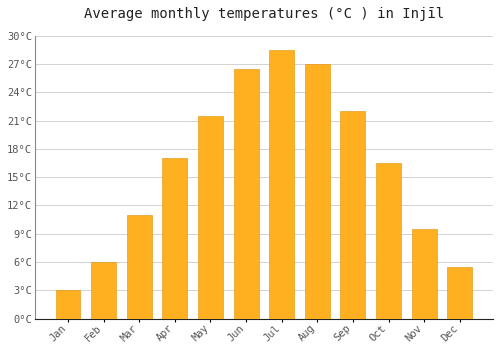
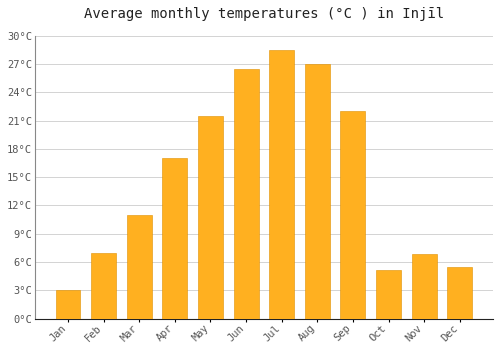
Feb: 6.0°C -> 7.0°C
Oct: 16.5°C -> 5.2°C
Nov: 9.5°C -> 6.8°C
